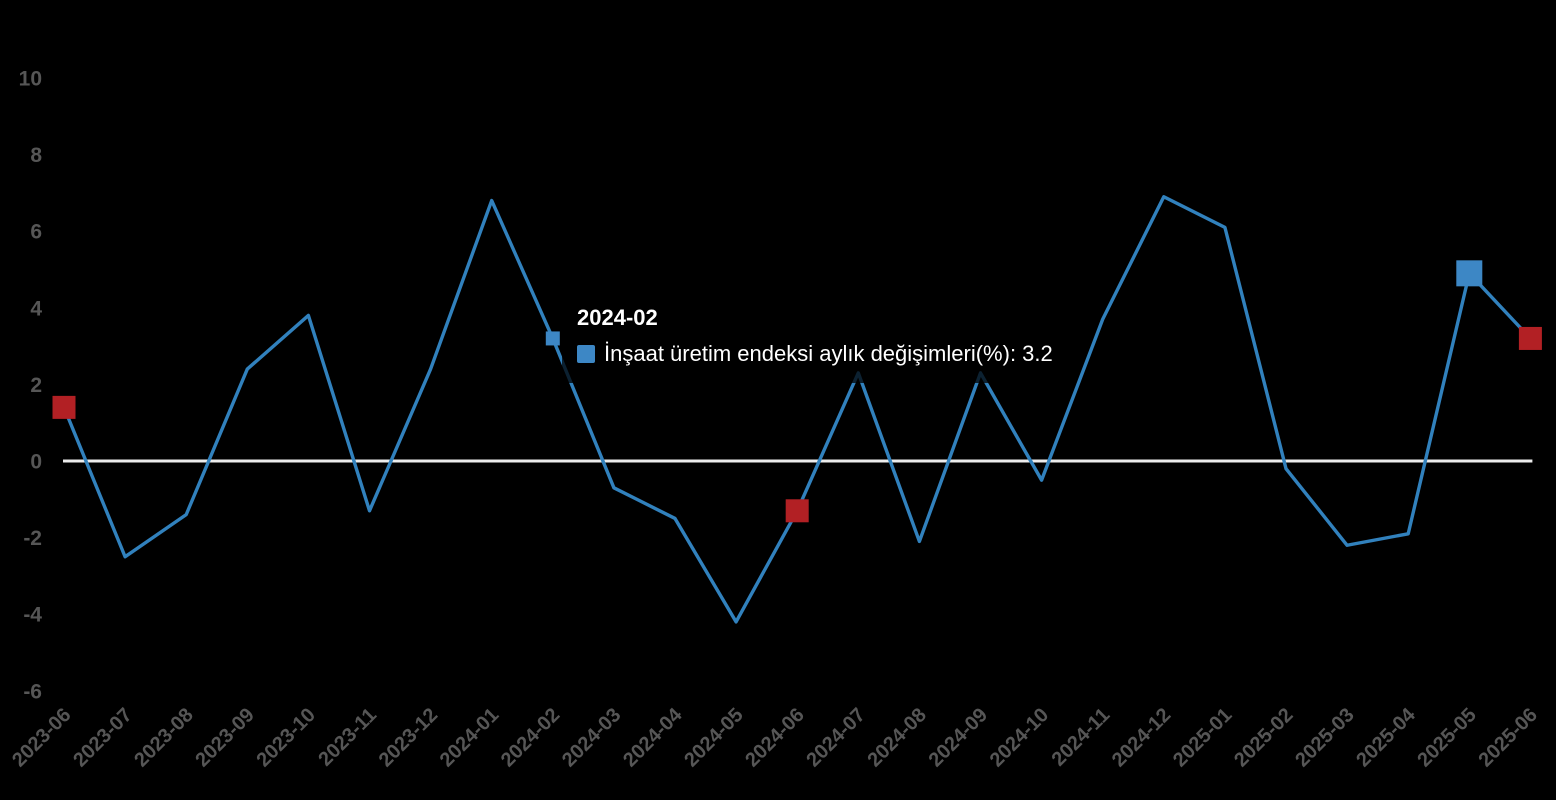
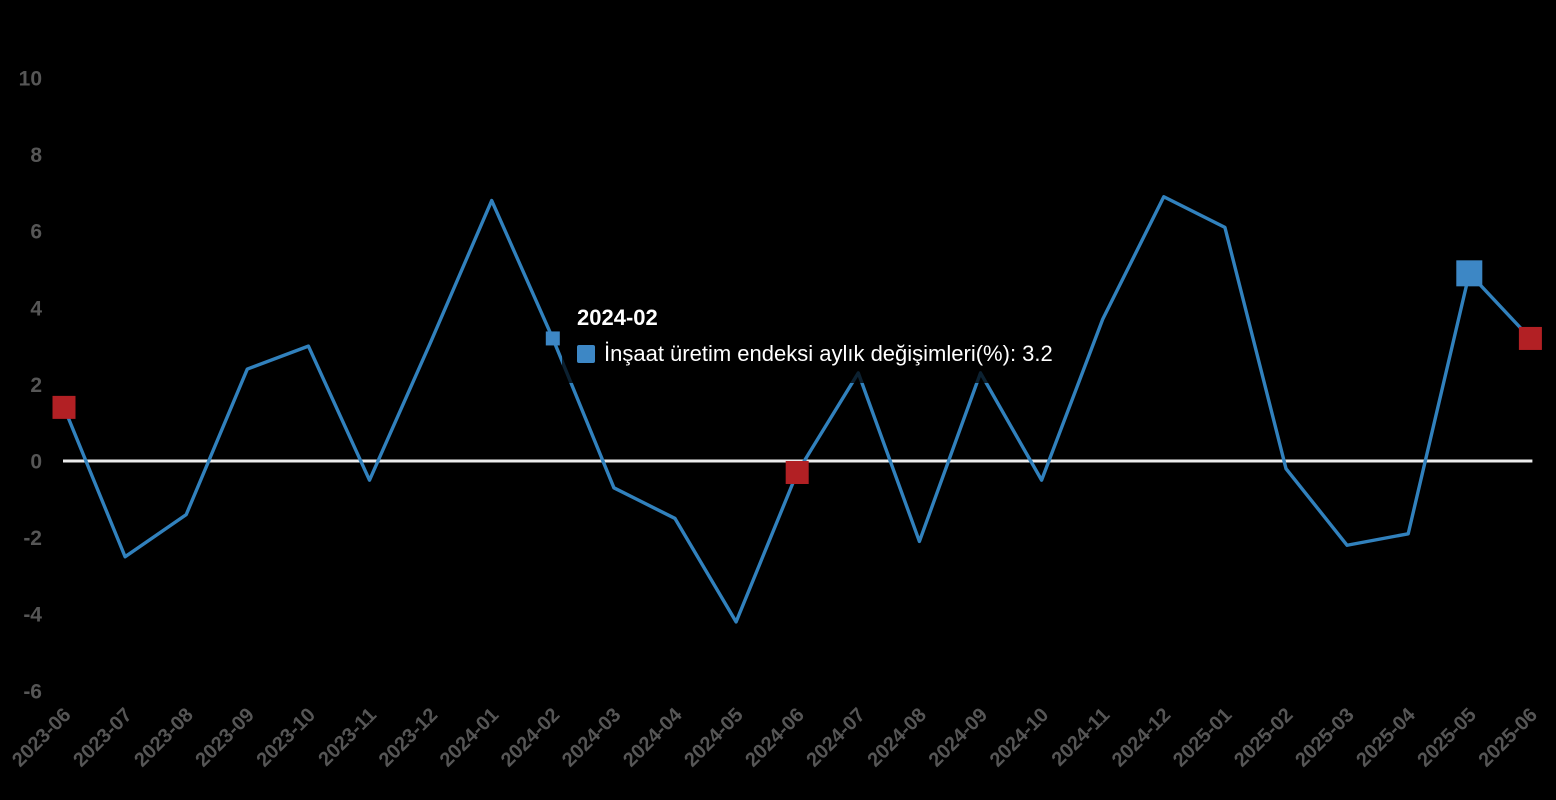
2023-10: 3.8 -> 3.0
2023-11: -1.3 -> -0.5
2023-12: 2.4 -> 3.1
2024-06: -1.3 -> -0.3
